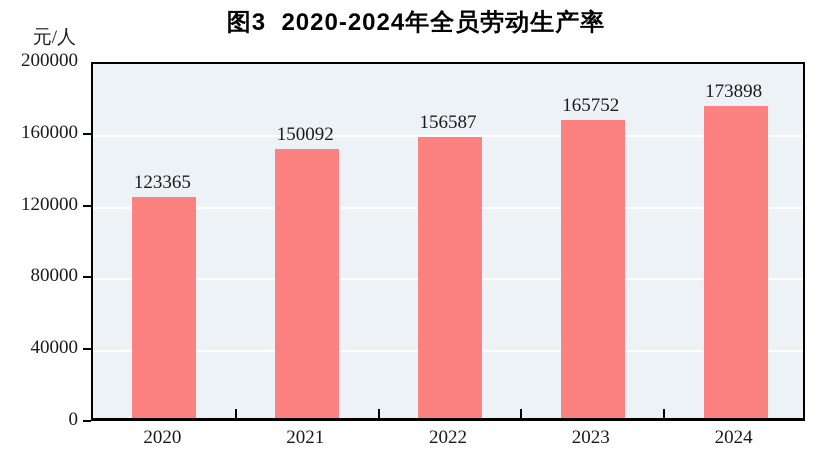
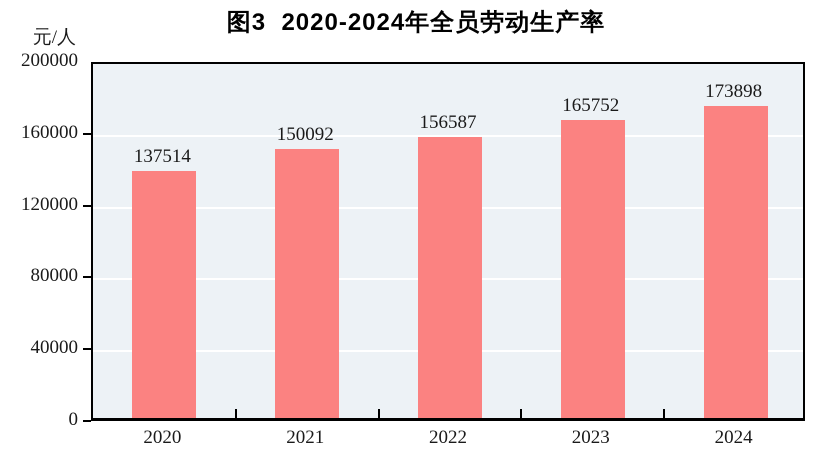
2020: 123365 -> 137514
